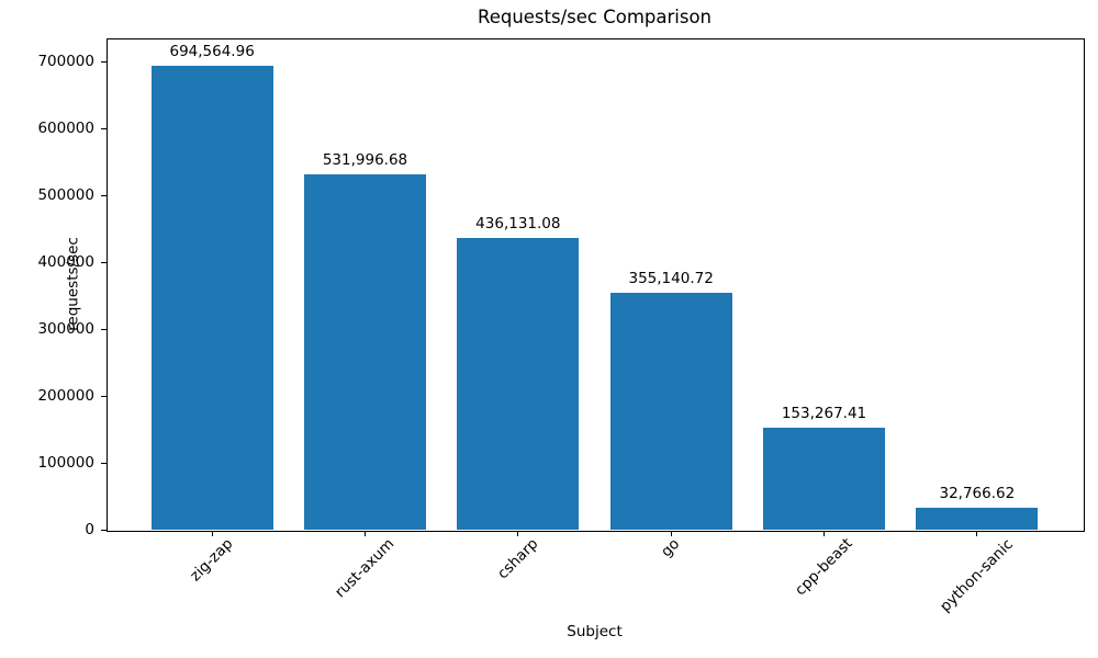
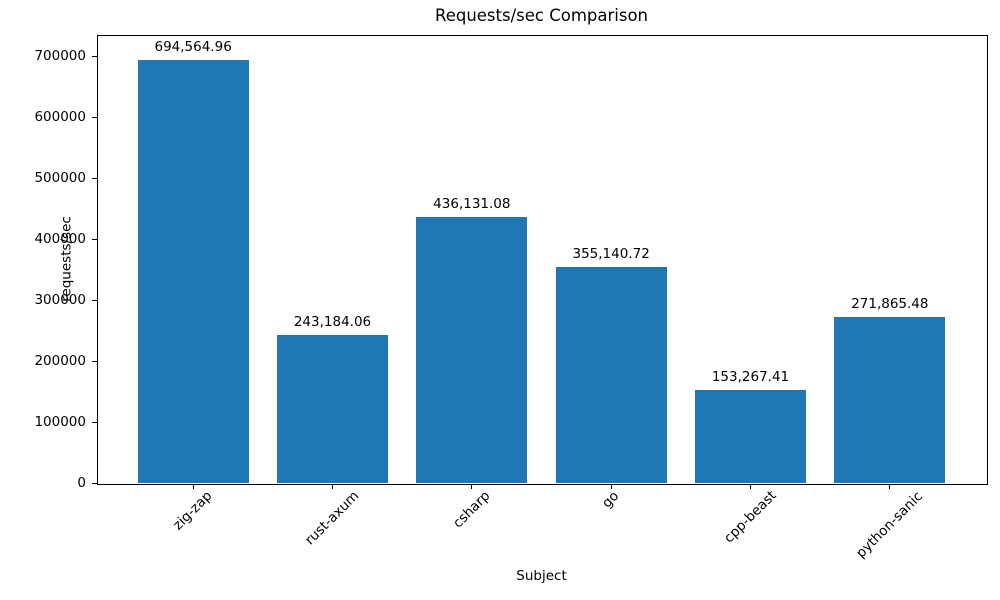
rust-axum: 531,996.68 -> 243,184.06
python-sanic: 32,766.62 -> 271,865.48
